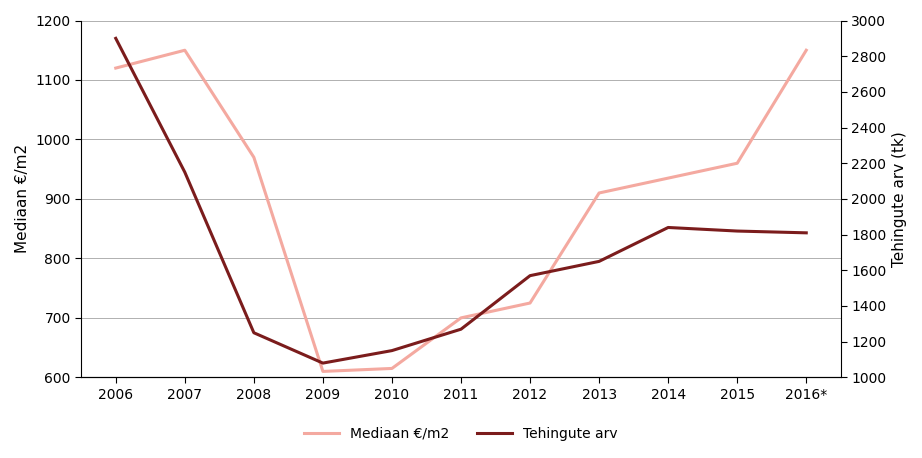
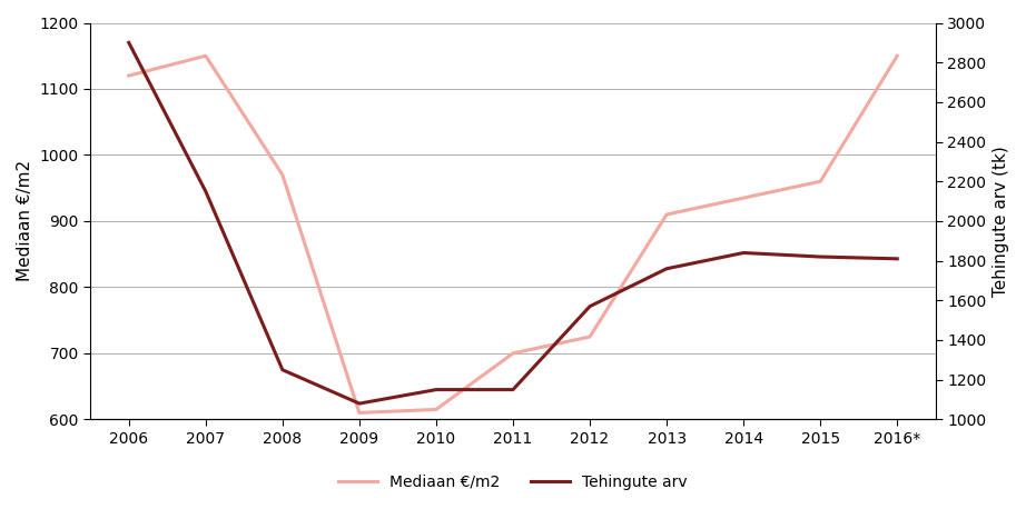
Tehingute arv/2011: 1270 -> 1150
Tehingute arv/2013: 1650 -> 1760
